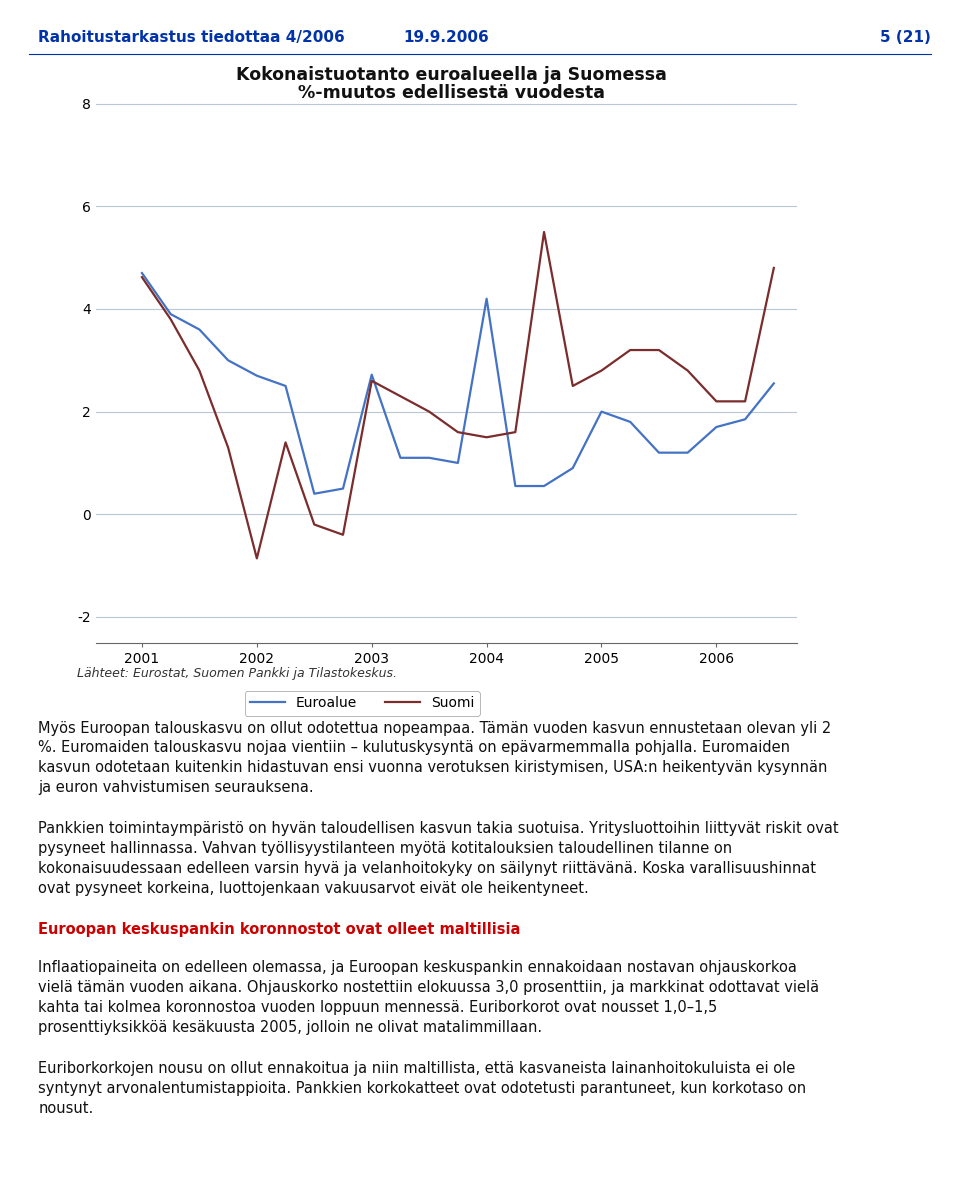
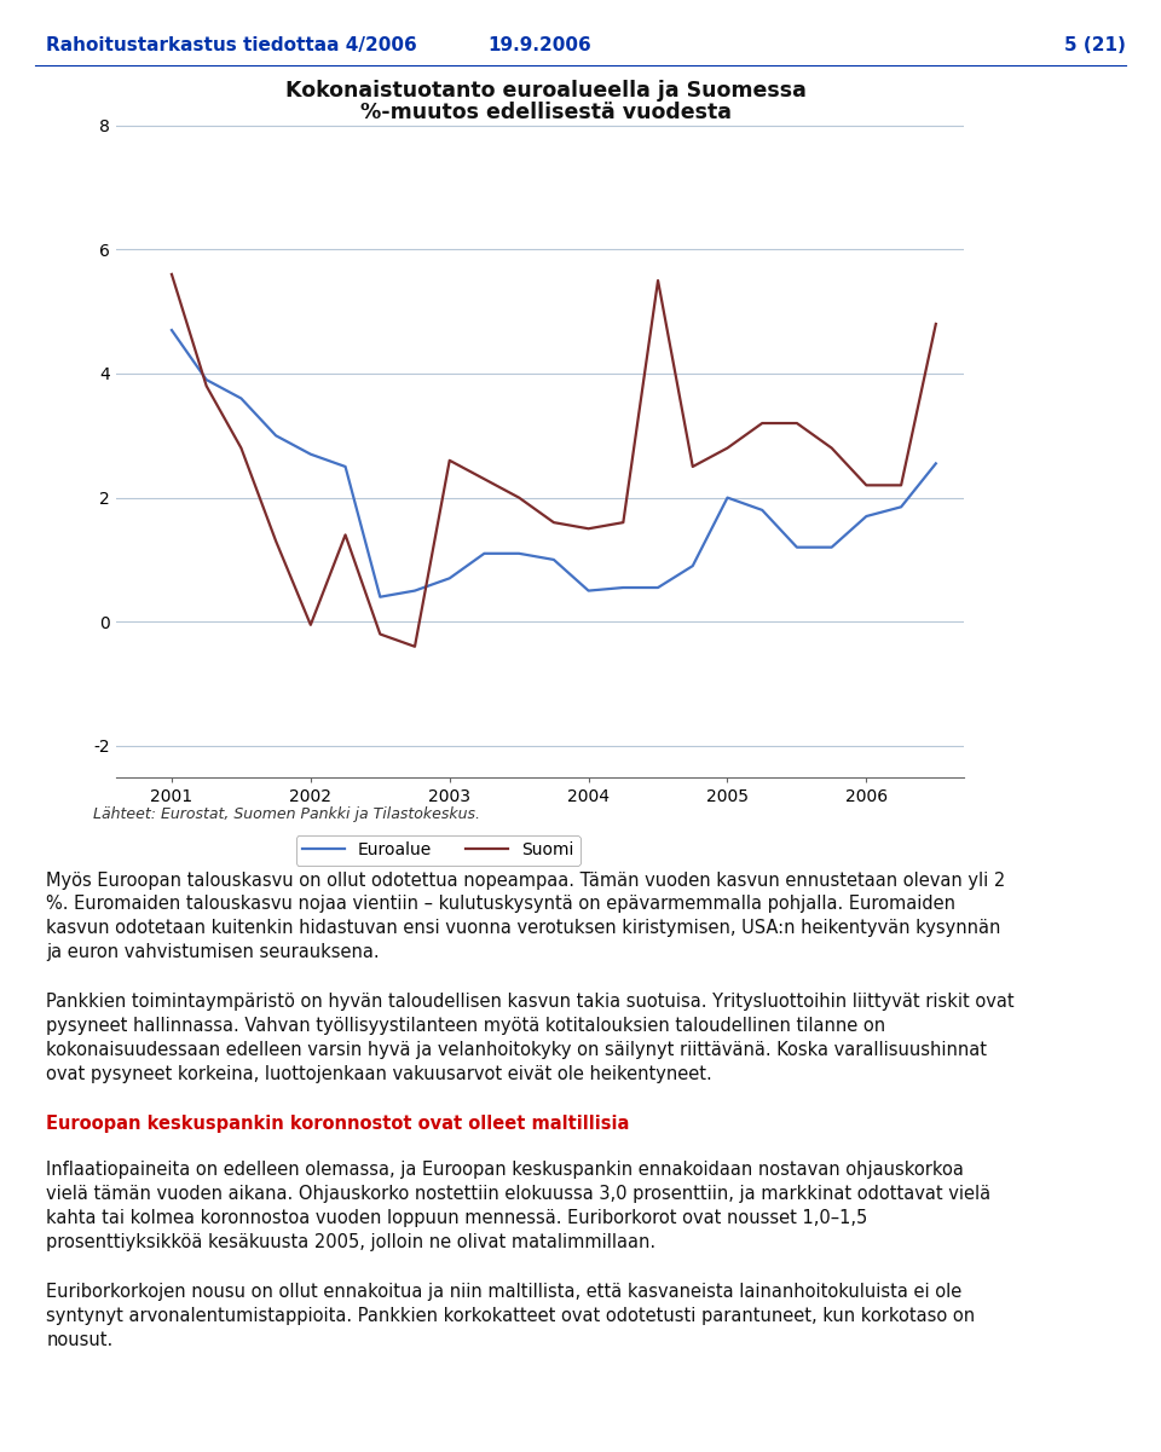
Suomi/2001: 4.62 -> 5.60
Suomi/2002: -0.86 -> -0.05
Euroalue/2003: 2.72 -> 0.70
Euroalue/2004: 4.20 -> 0.50
